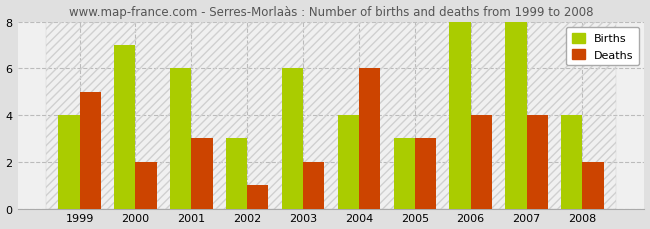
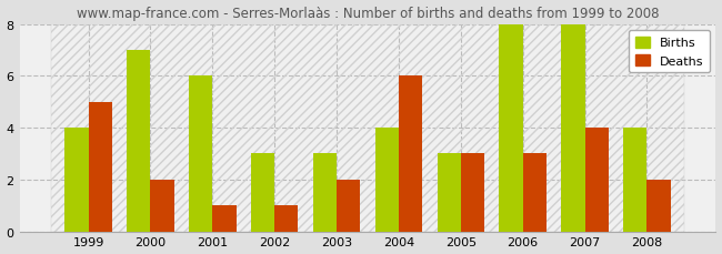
Deaths/2001: 3 -> 1
Births/2003: 6 -> 3
Deaths/2006: 4 -> 3
